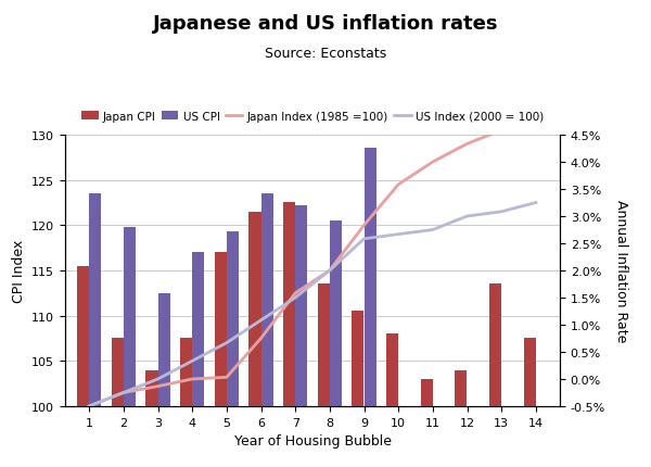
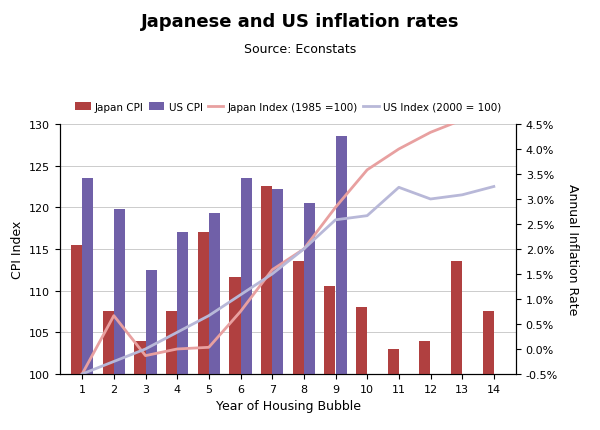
Japan Index (1985 =100)/2: 101.5 -> 107.0
Japan CPI/6: 121.5 -> 111.6
US Index (2000 = 100)/11: 119.5 -> 122.4
